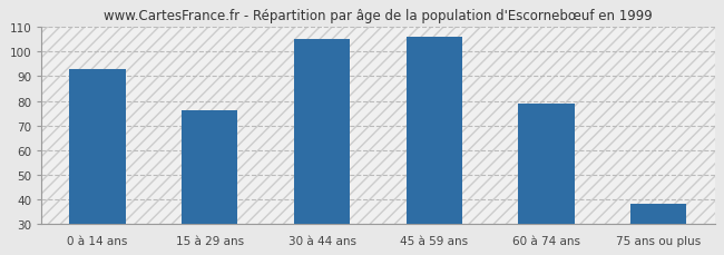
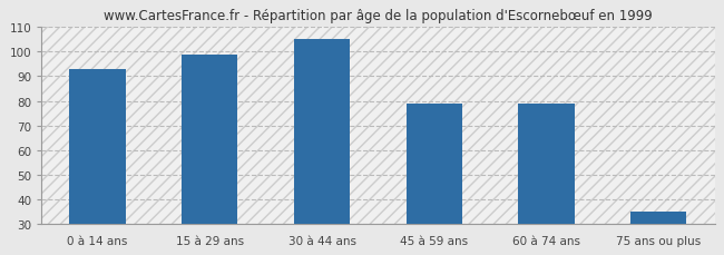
15 à 29 ans: 76 -> 99
45 à 59 ans: 106 -> 79
75 ans ou plus: 38 -> 35
